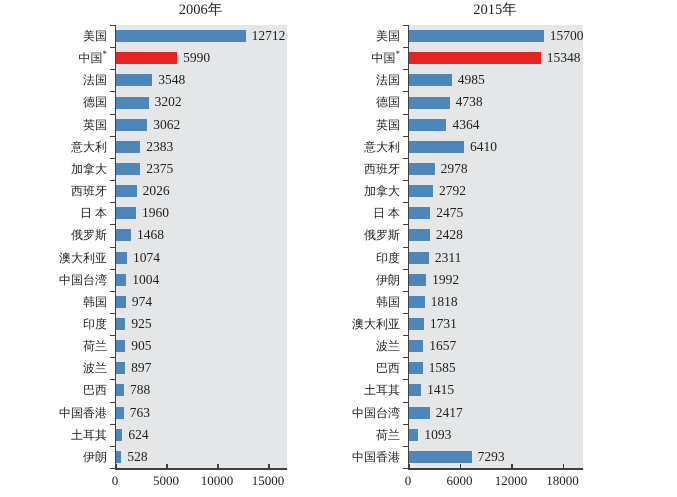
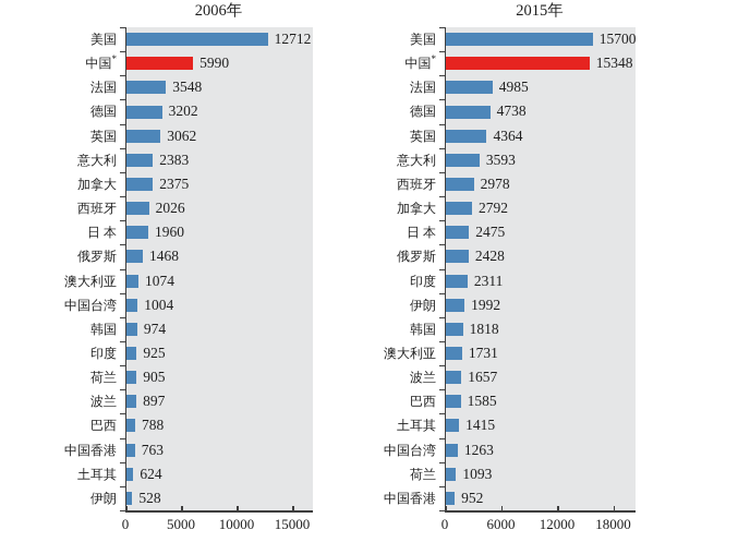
2015年/意大利: 6410 -> 3593
2015年/中国台湾: 2417 -> 1263
2015年/中国香港: 7293 -> 952
